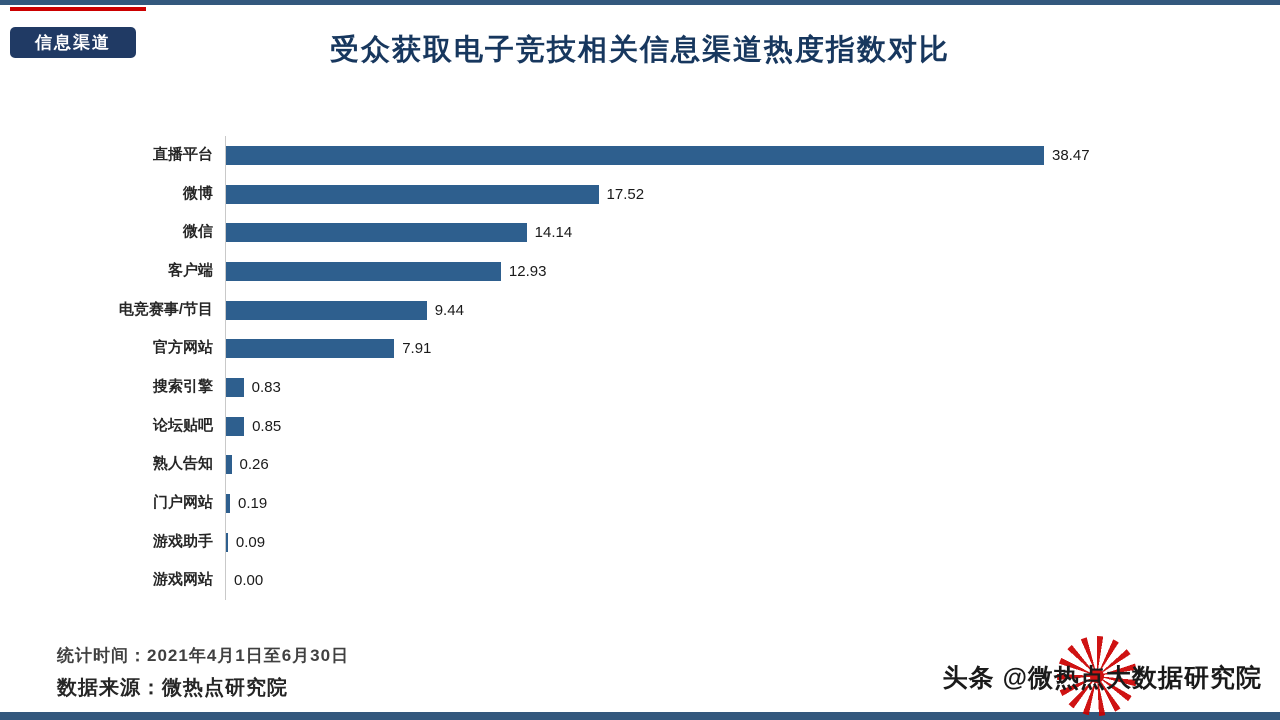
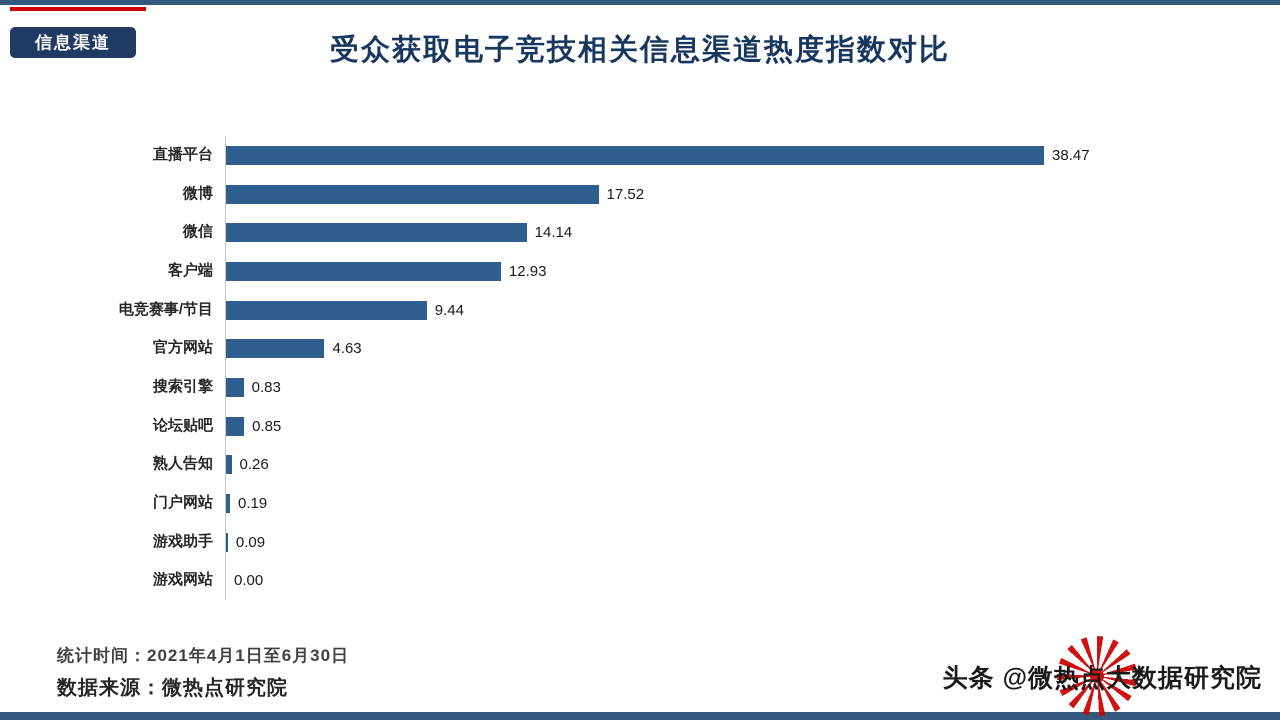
官方网站: 7.91 -> 4.63
